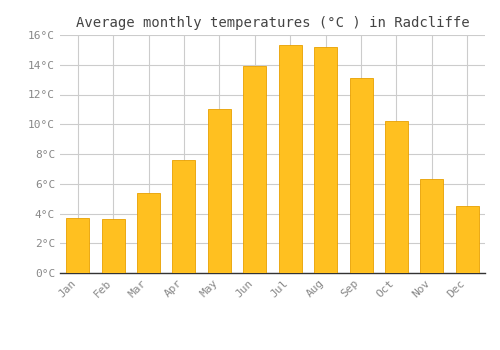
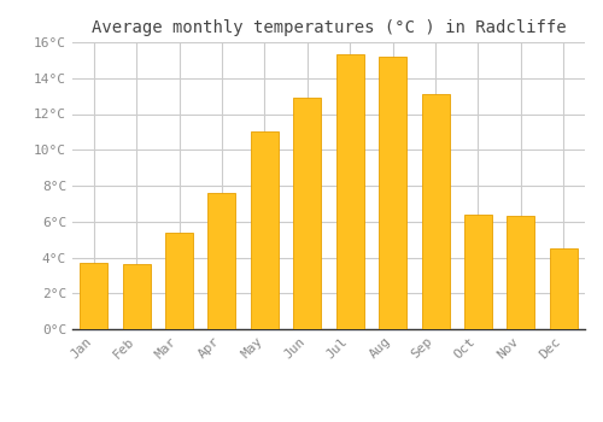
Jun: 13.9°C -> 12.9°C
Oct: 10.2°C -> 6.4°C
